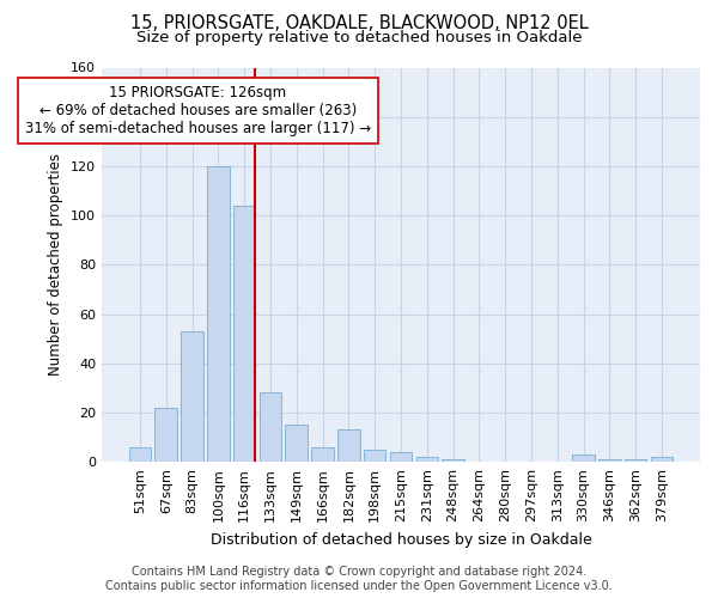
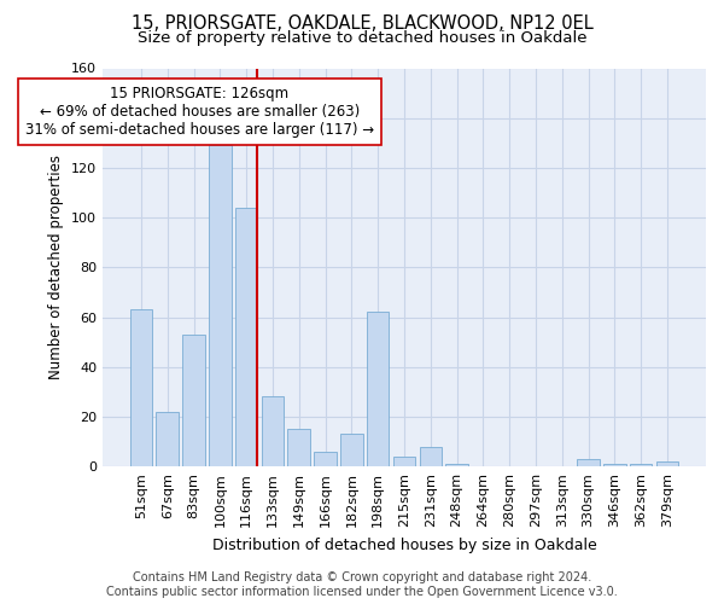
51sqm: 6 -> 63
100sqm: 120 -> 129
198sqm: 5 -> 62
231sqm: 2 -> 8
